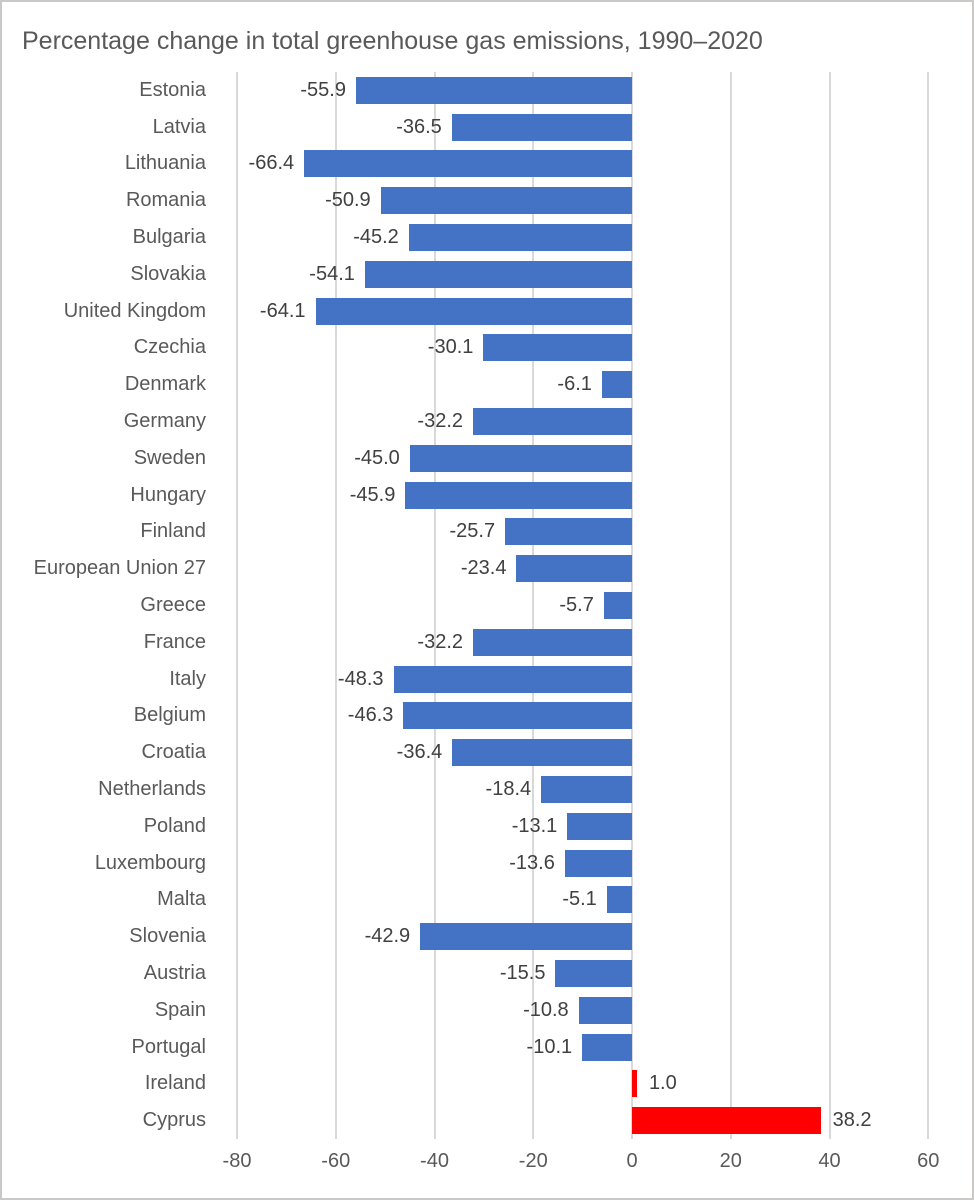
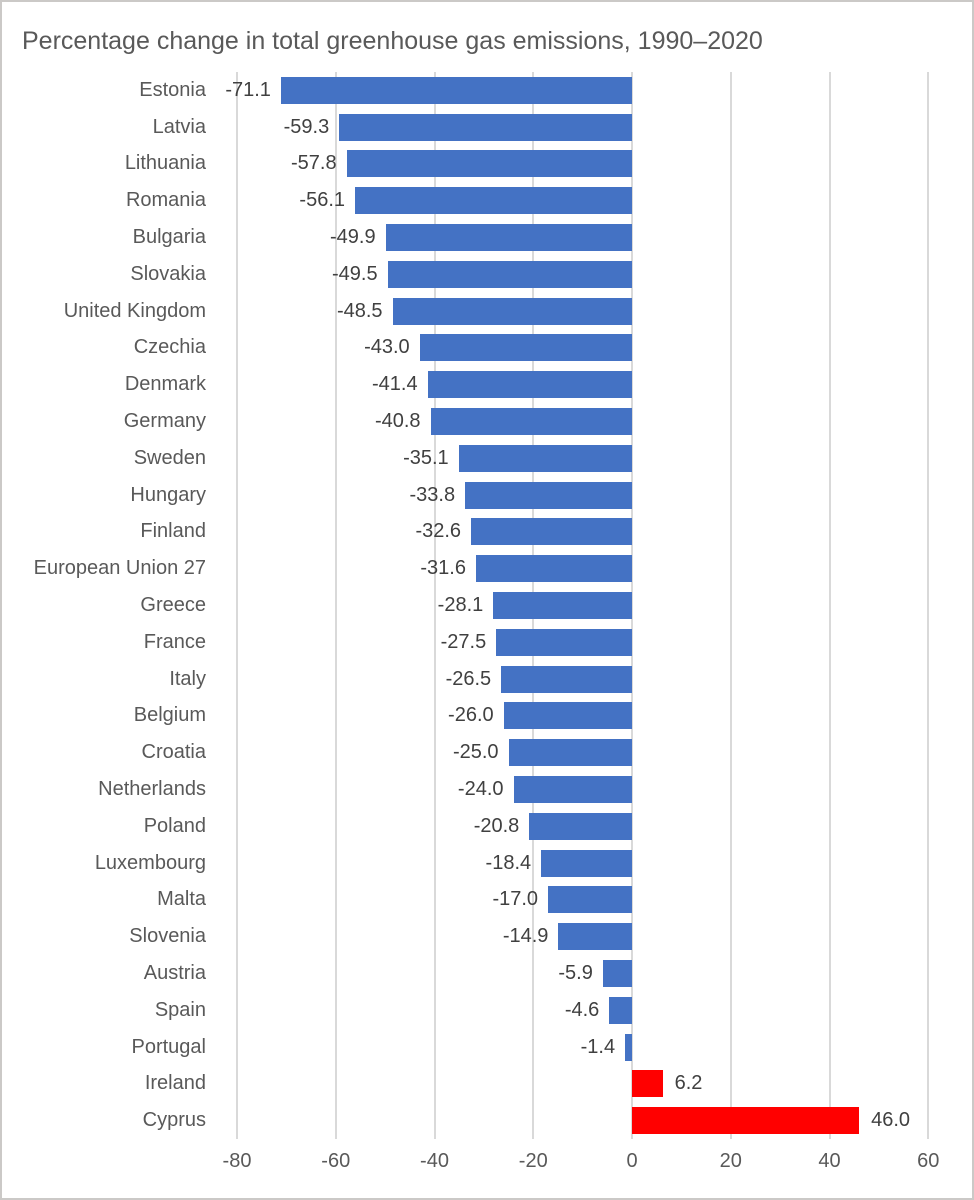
Estonia: -55.9 -> -71.1
Latvia: -36.5 -> -59.3
Lithuania: -66.4 -> -57.8
Romania: -50.9 -> -56.1
Bulgaria: -45.2 -> -49.9
Slovakia: -54.1 -> -49.5
United Kingdom: -64.1 -> -48.5
Czechia: -30.1 -> -43.0
Denmark: -6.1 -> -41.4
Germany: -32.2 -> -40.8
Sweden: -45.0 -> -35.1
Hungary: -45.9 -> -33.8
Finland: -25.7 -> -32.6
European Union 27: -23.4 -> -31.6
Greece: -5.7 -> -28.1
France: -32.2 -> -27.5
Italy: -48.3 -> -26.5
Belgium: -46.3 -> -26.0
Croatia: -36.4 -> -25.0
Netherlands: -18.4 -> -24.0
Poland: -13.1 -> -20.8
Luxembourg: -13.6 -> -18.4
Malta: -5.1 -> -17.0
Slovenia: -42.9 -> -14.9
Austria: -15.5 -> -5.9
Spain: -10.8 -> -4.6
Portugal: -10.1 -> -1.4
Ireland: 1.0 -> 6.2
Cyprus: 38.2 -> 46.0
